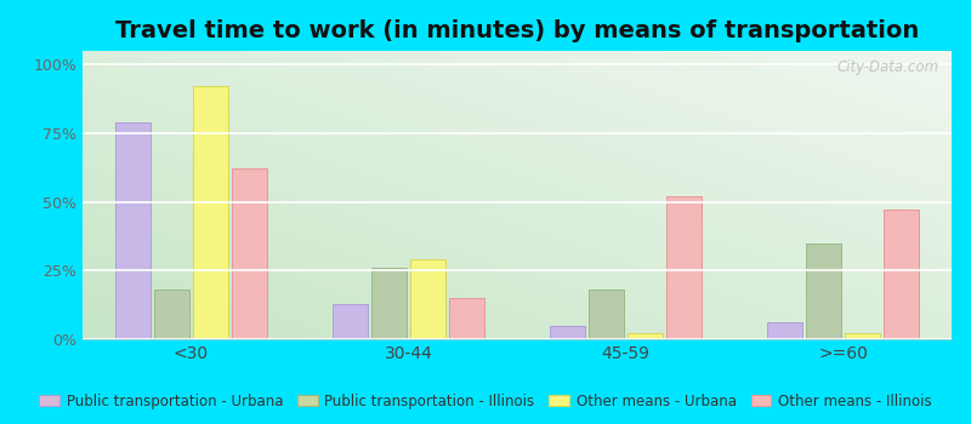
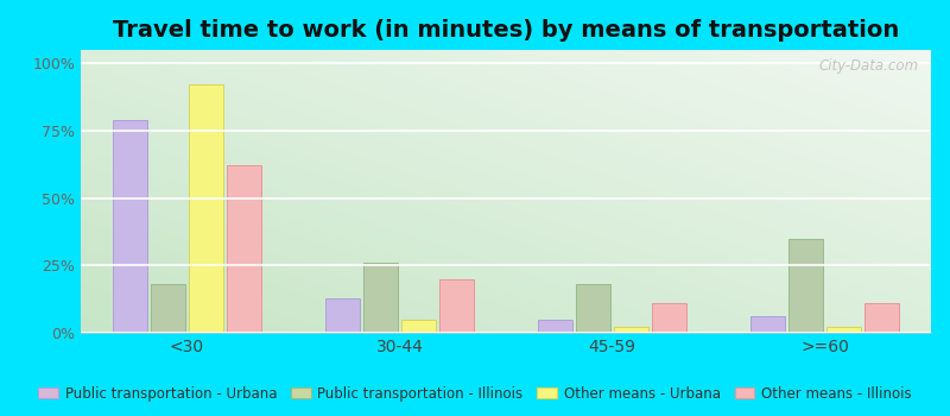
Other means - Urbana/30-44: 29% -> 5%
Other means - Illinois/30-44: 15% -> 20%
Other means - Illinois/45-59: 52% -> 11%
Other means - Illinois/>=60: 47% -> 11%
